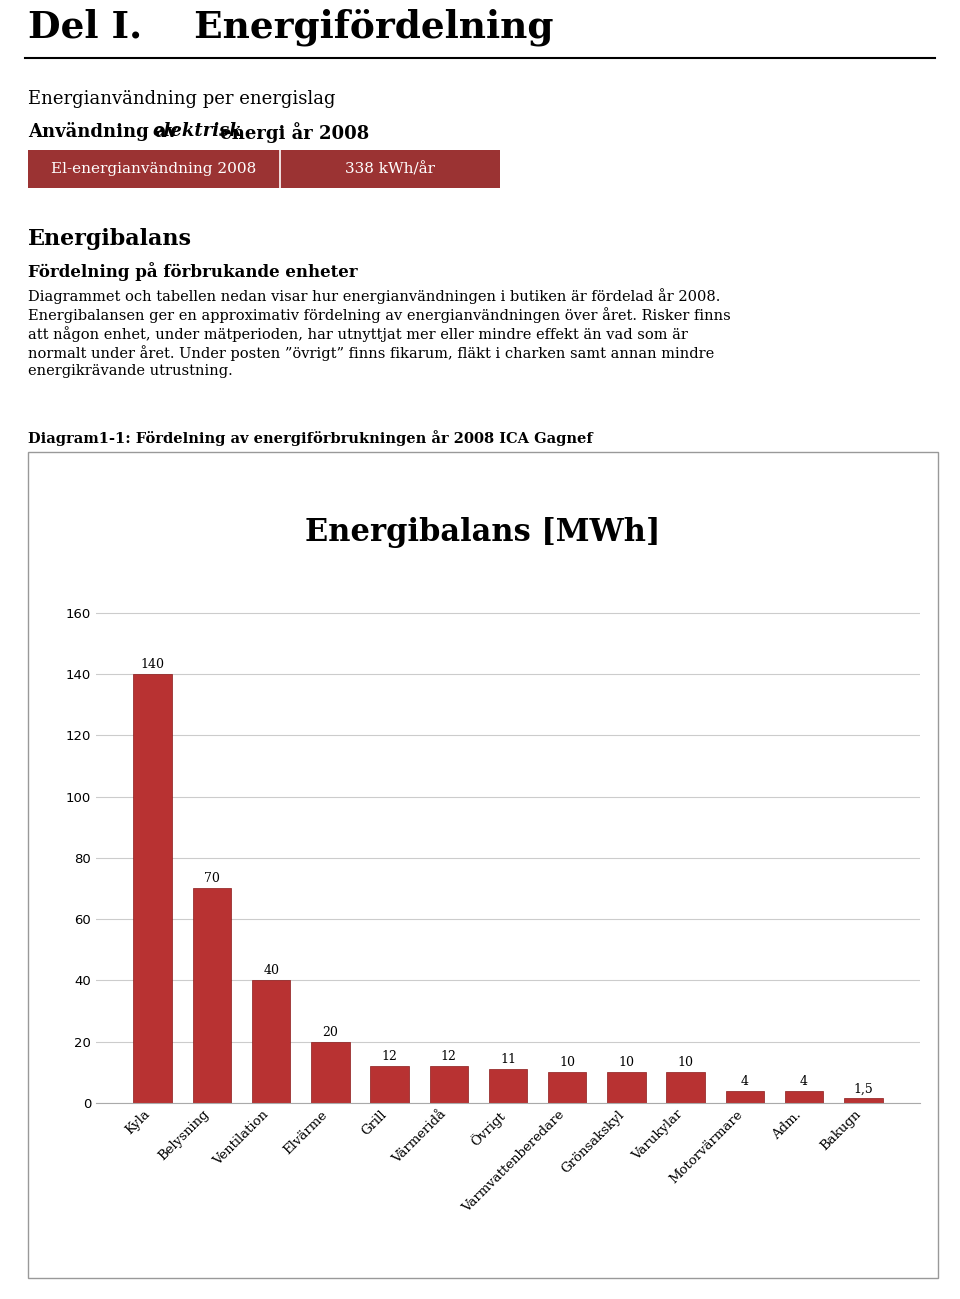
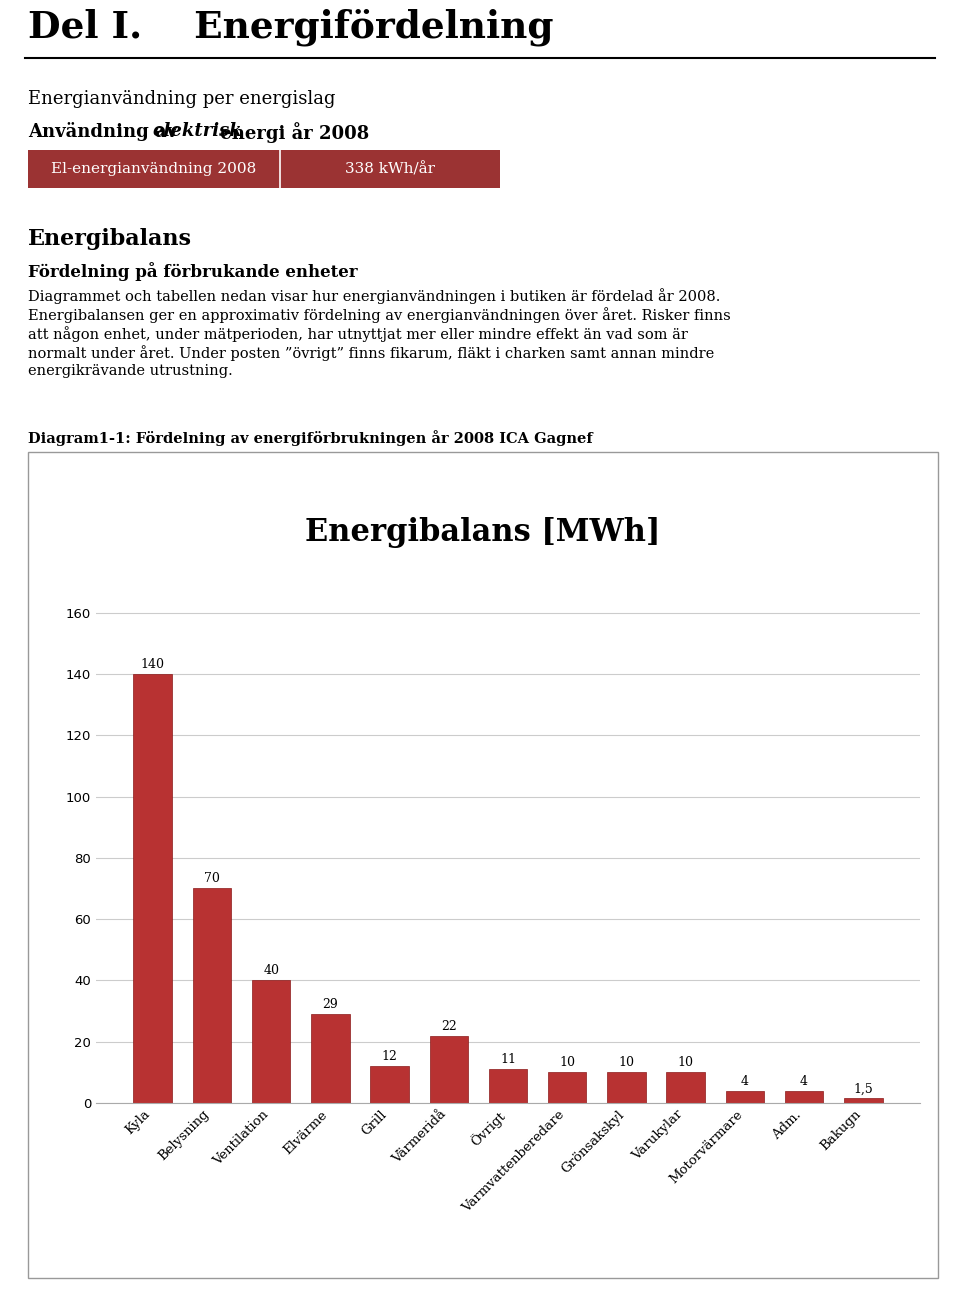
Elvärme: 20 -> 29
Värmeridå: 12 -> 22
